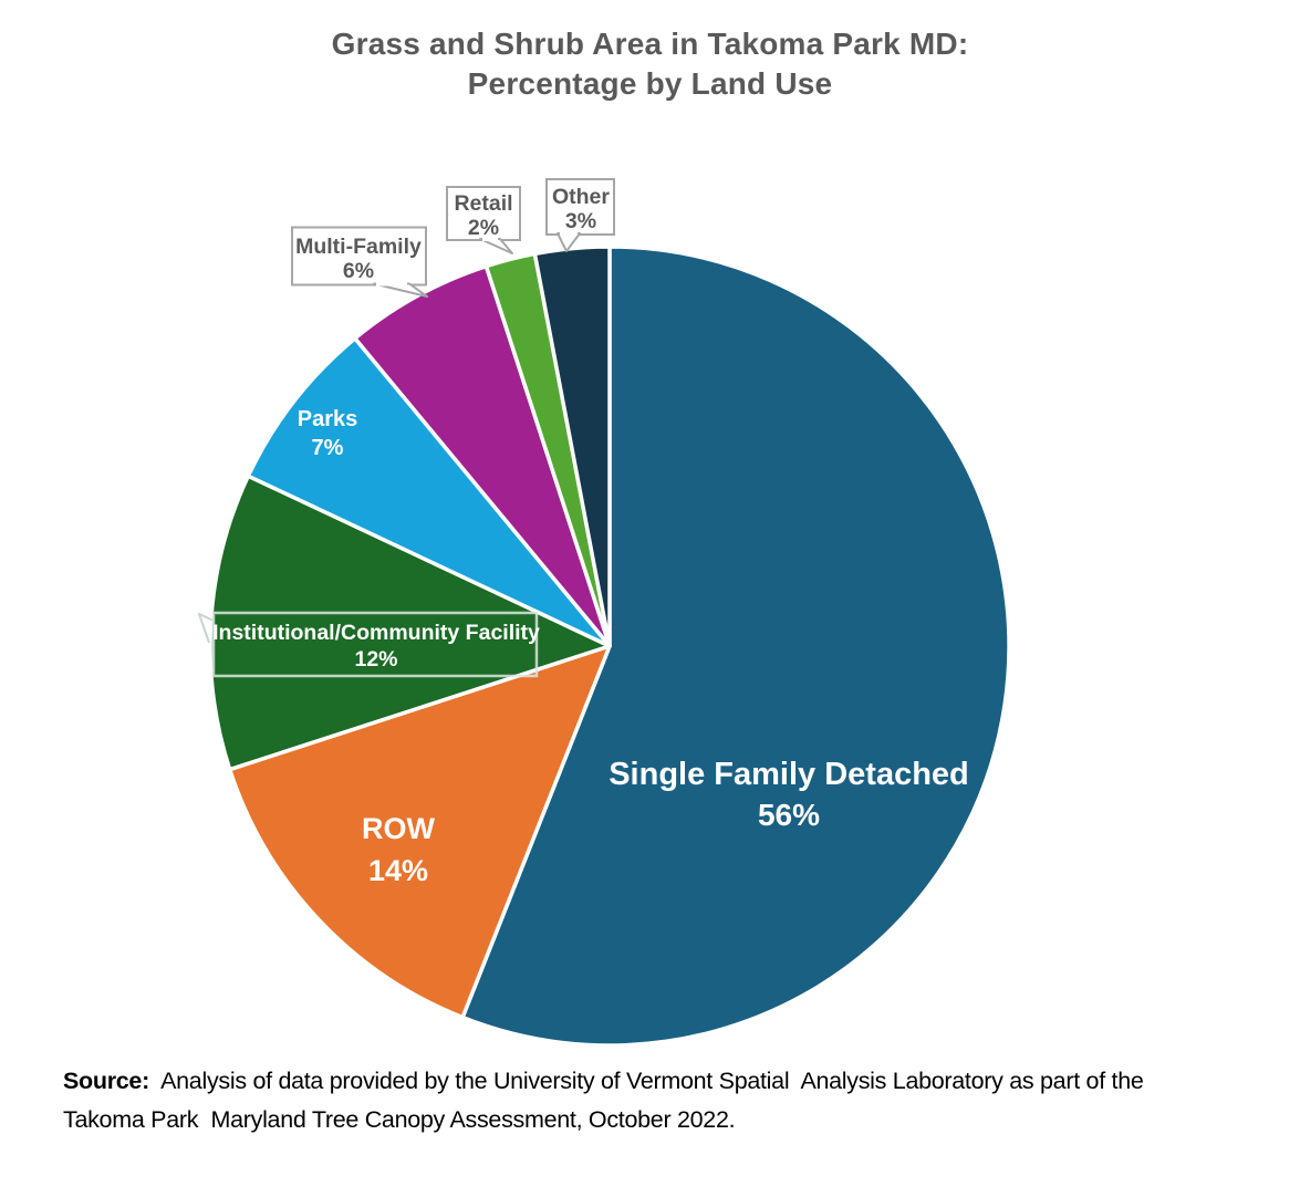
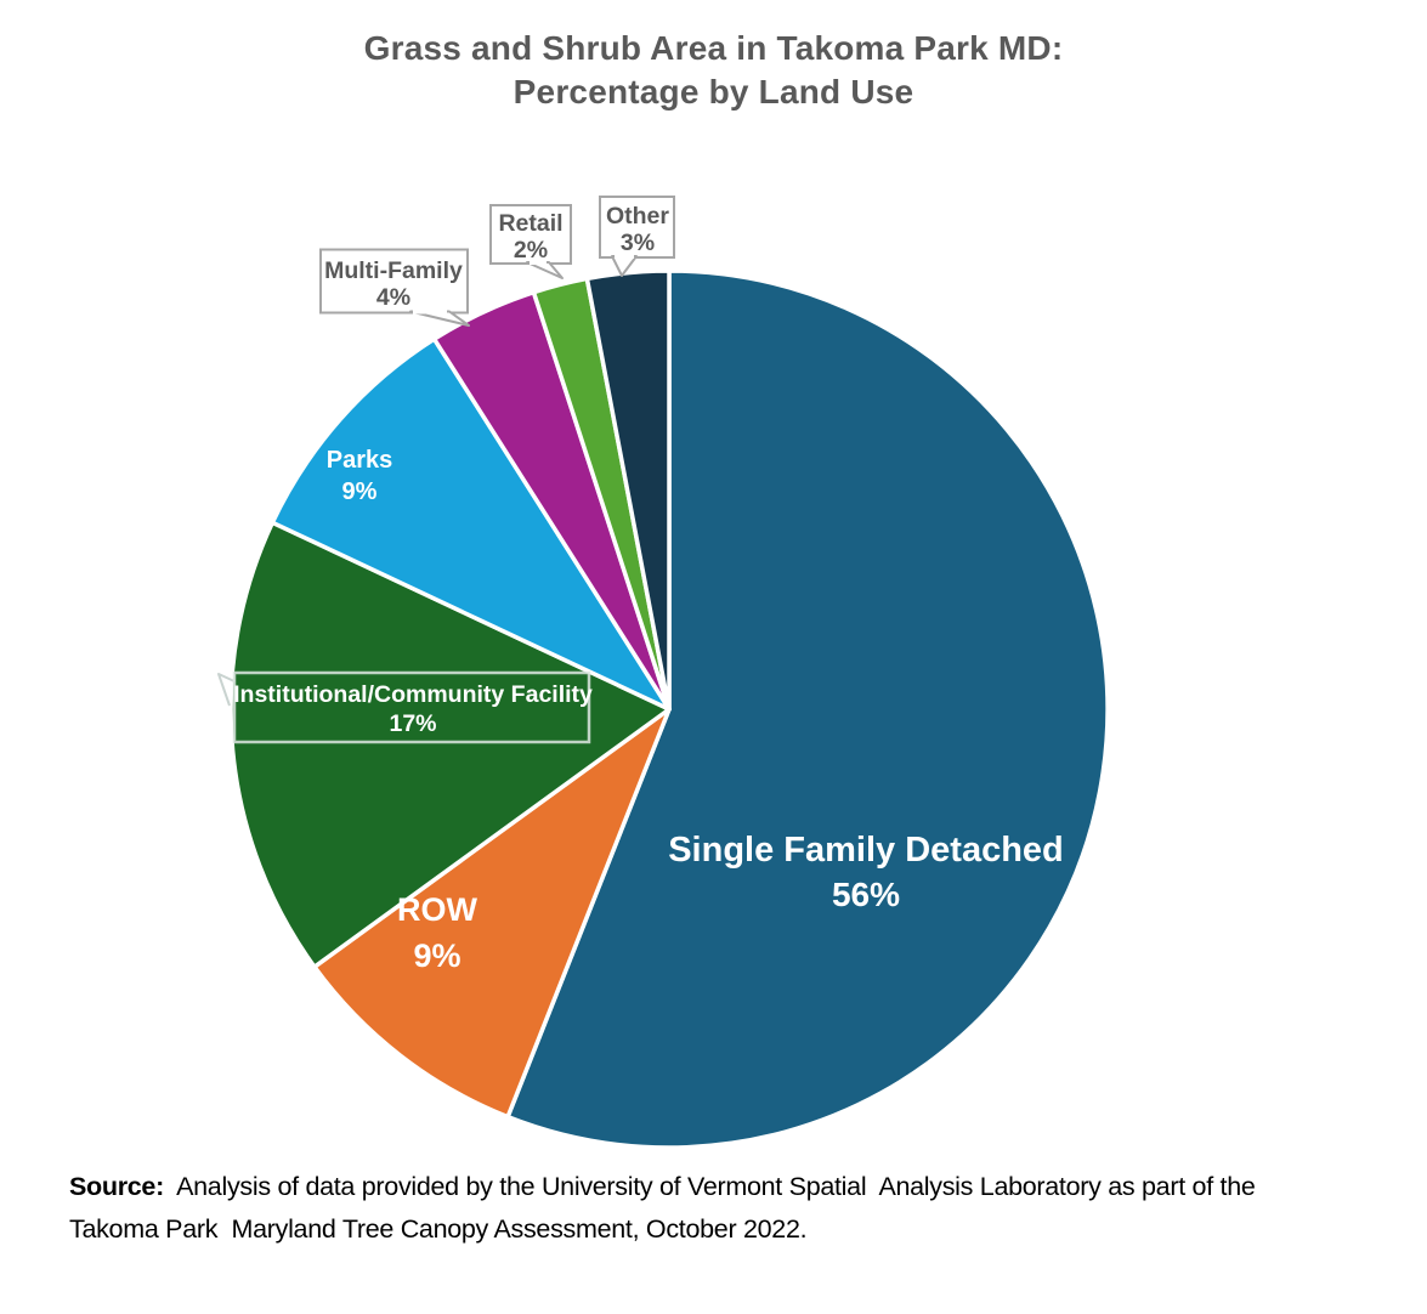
ROW: 14% -> 9%
Institutional/Community Facility: 12% -> 17%
Parks: 7% -> 9%
Multi-Family: 6% -> 4%
